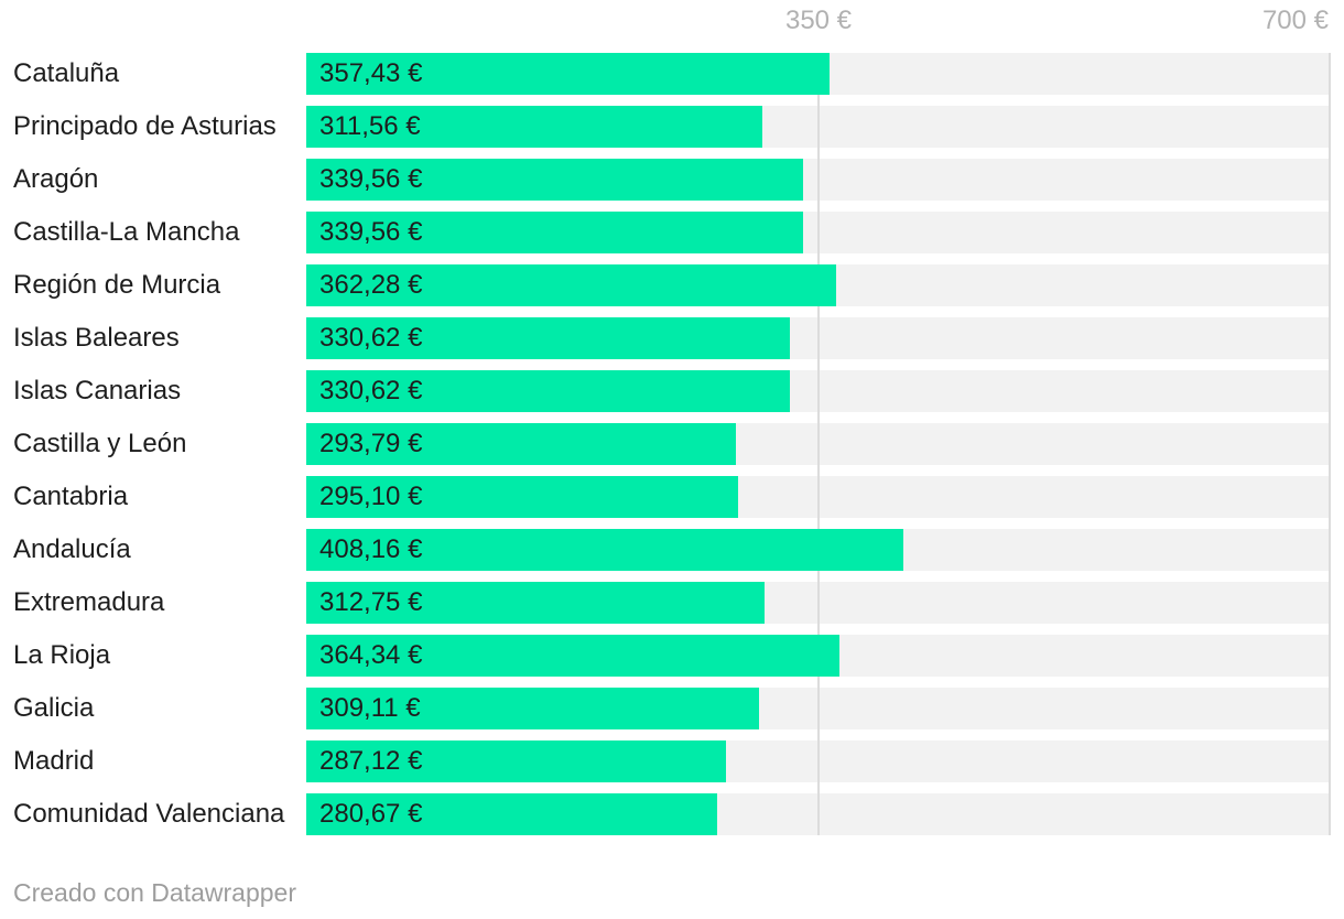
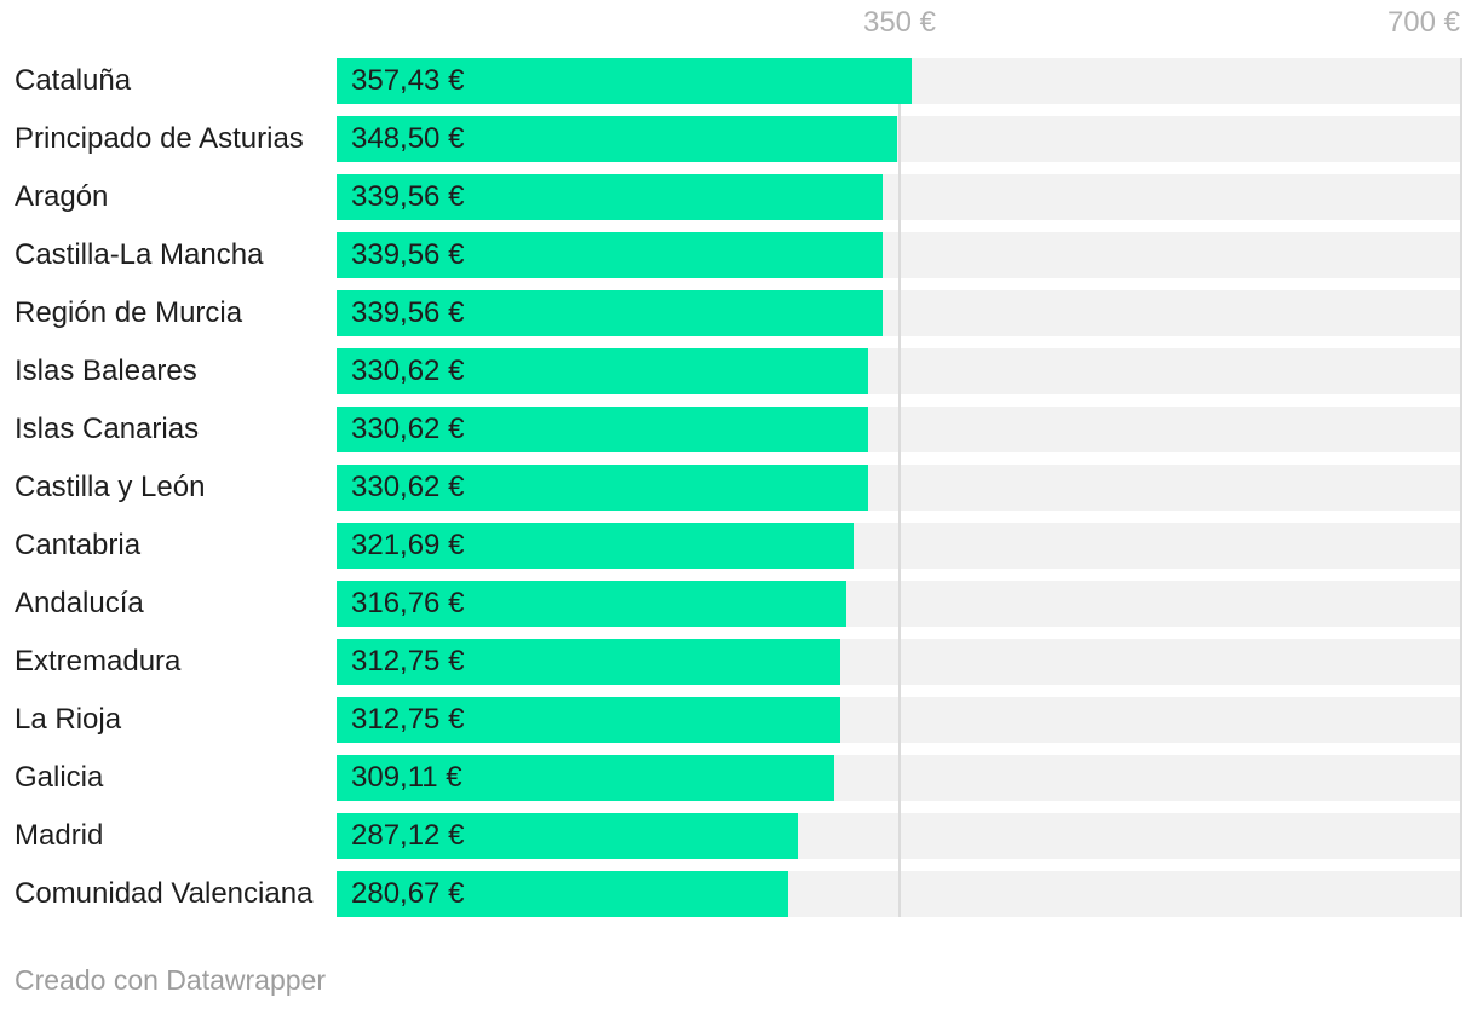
Principado de Asturias: 311,56 -> 348,50
Región de Murcia: 362,28 -> 339,56
Castilla y León: 293,79 -> 330,62
Cantabria: 295,10 -> 321,69
Andalucía: 408,16 -> 316,76
La Rioja: 364,34 -> 312,75
